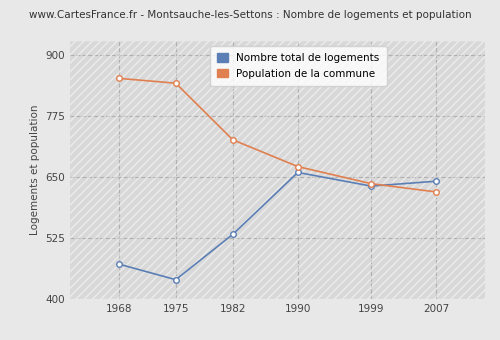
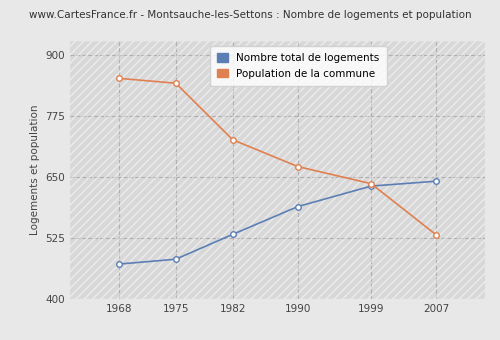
Nombre total de logements/1975: 440 -> 482
Nombre total de logements/1990: 660 -> 590
Population de la commune/2007: 620 -> 532
